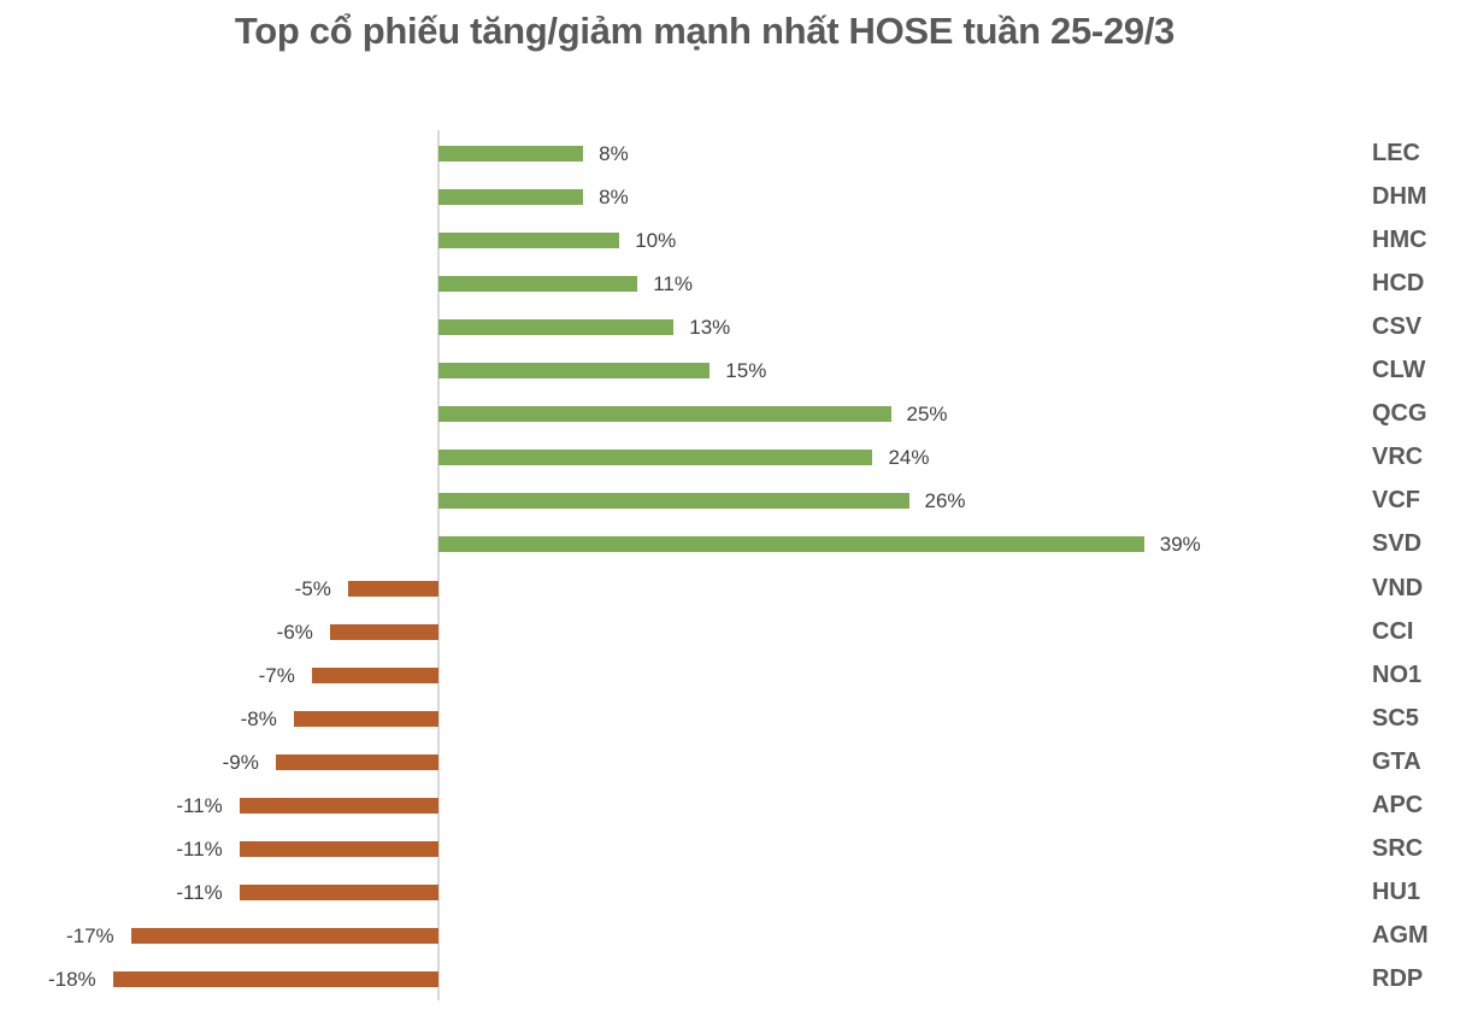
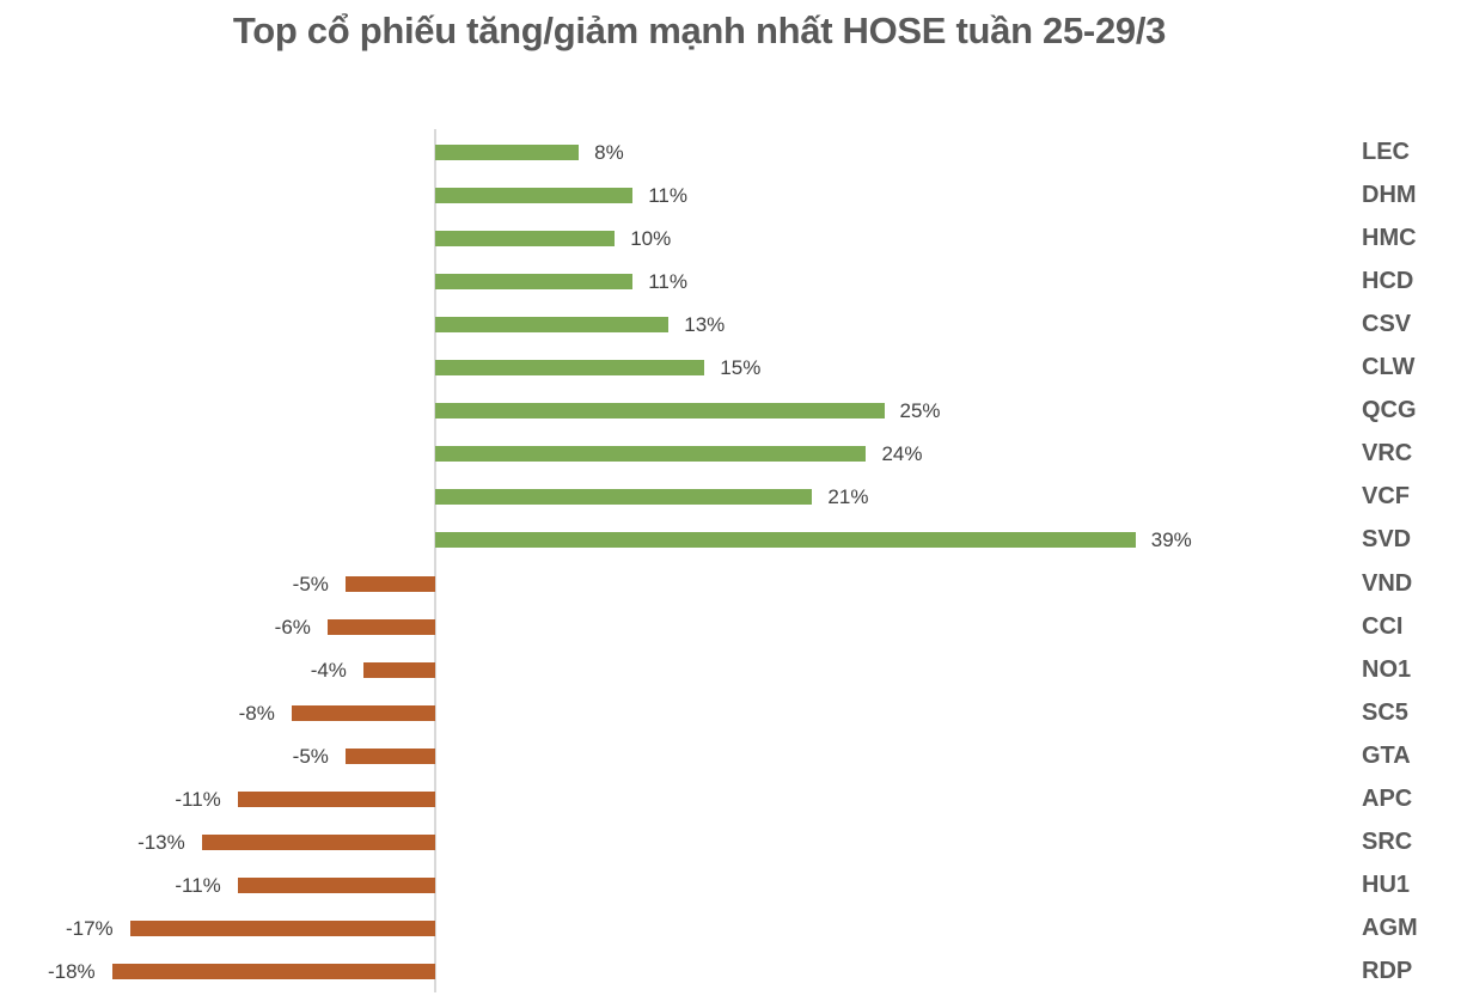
DHM: 8% -> 11%
VCF: 26% -> 21%
NO1: -7% -> -4%
GTA: -9% -> -5%
SRC: -11% -> -13%
